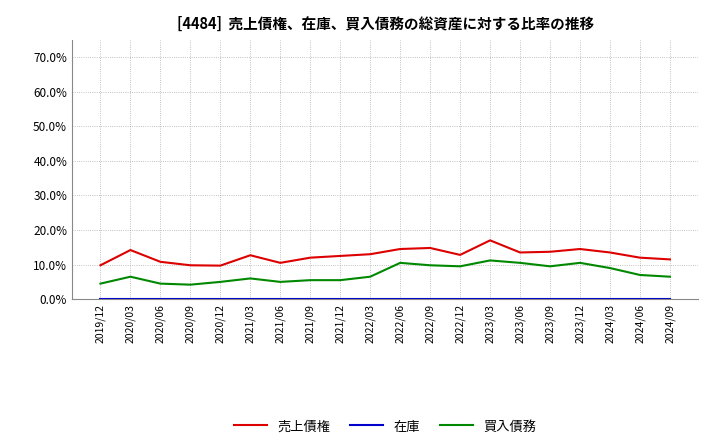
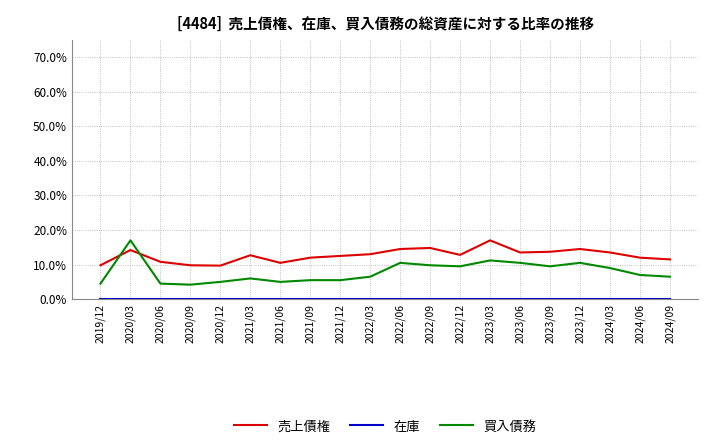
買入債務/2020/03: 6.5% -> 17.0%
